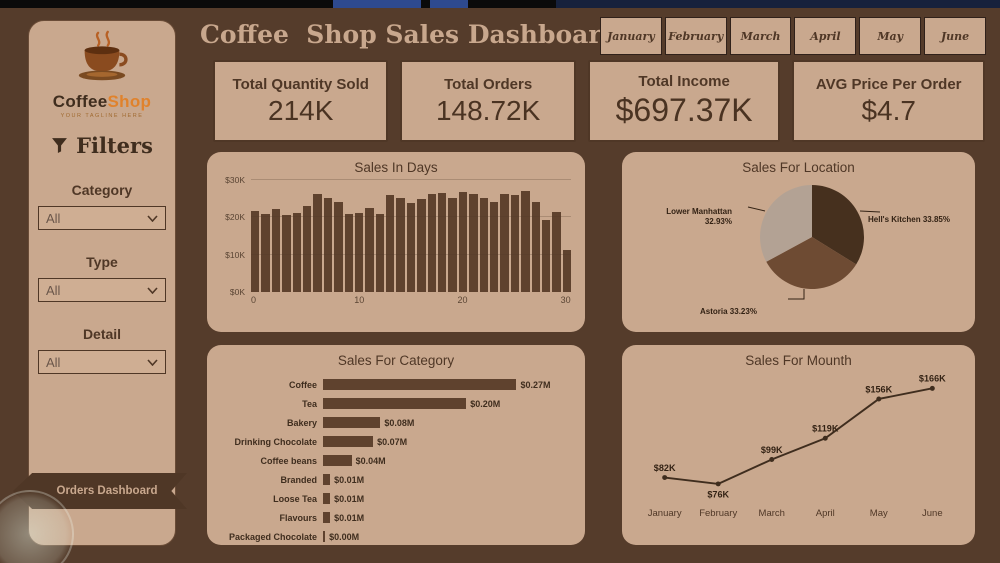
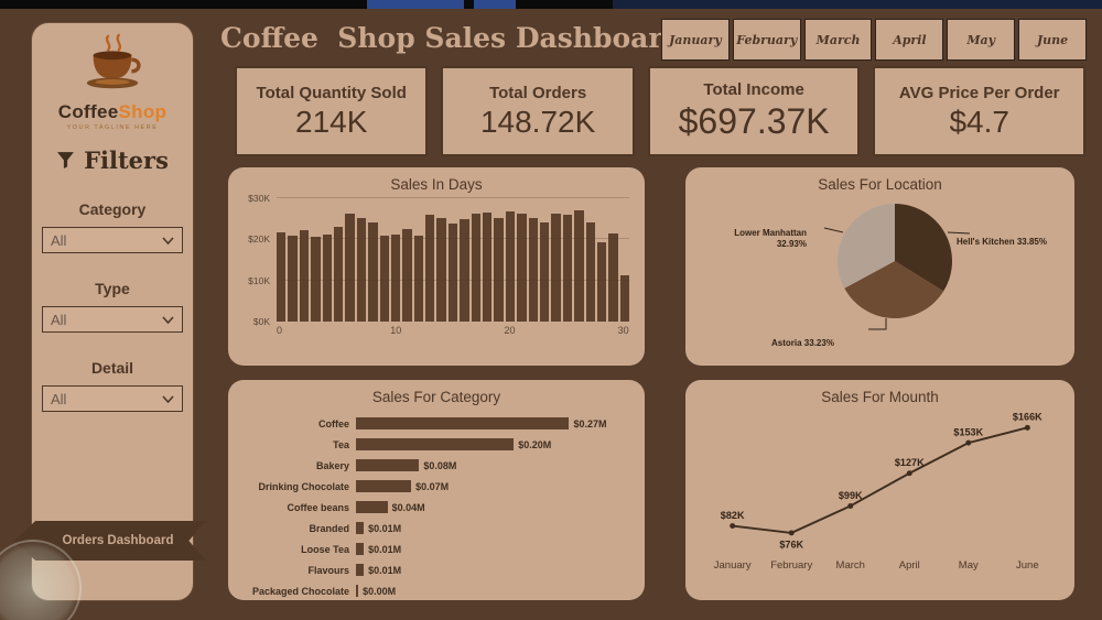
Sales For Mounth/April: $119K -> $127K
Sales For Mounth/May: $156K -> $153K
